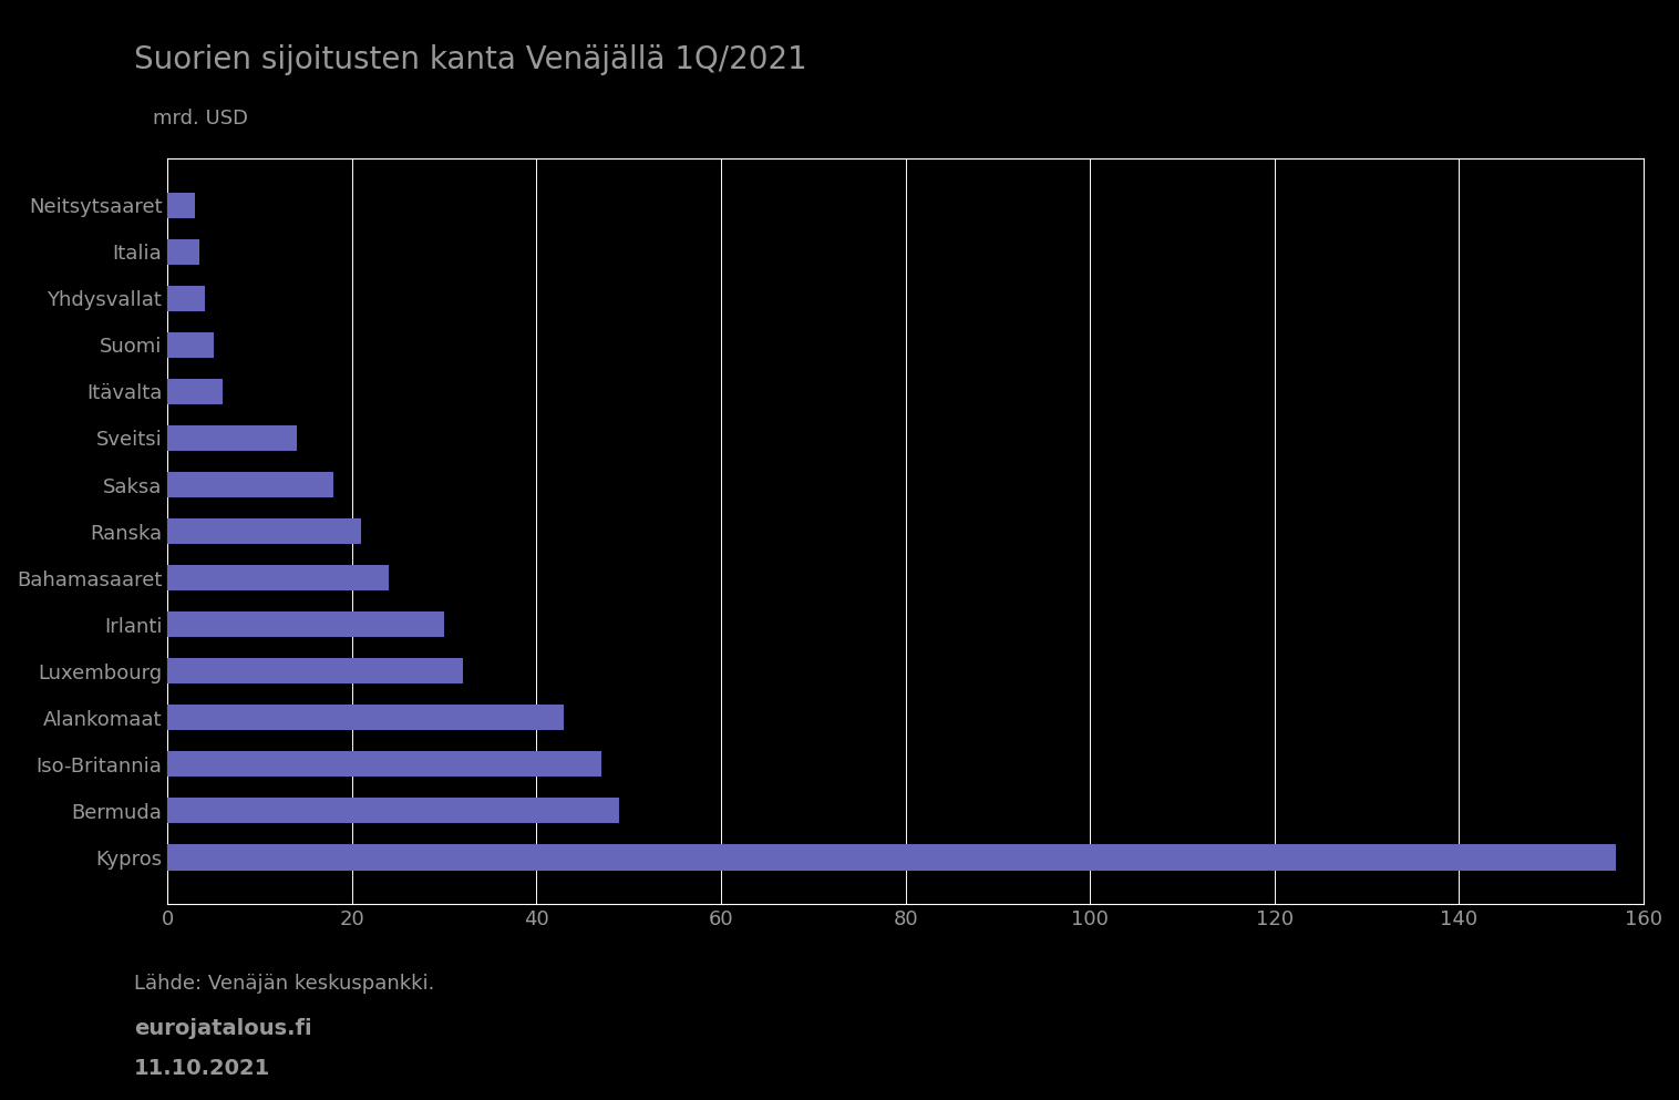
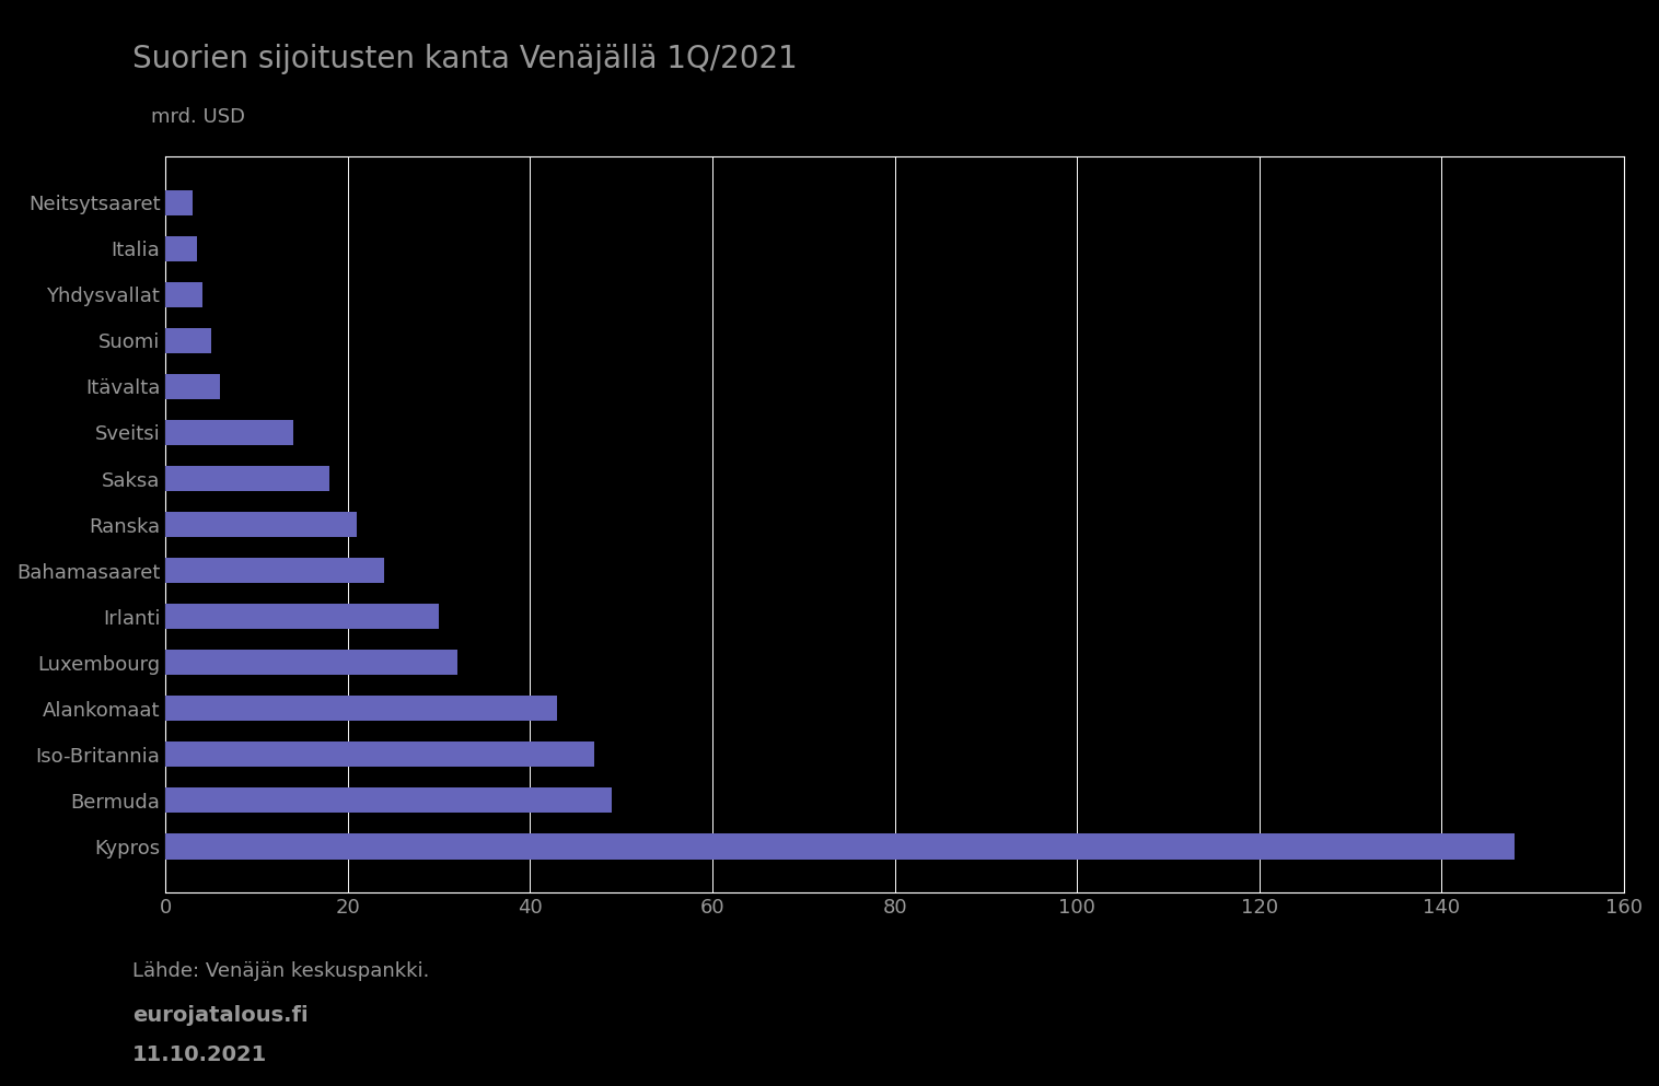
Kypros: 157.0 -> 148.0
